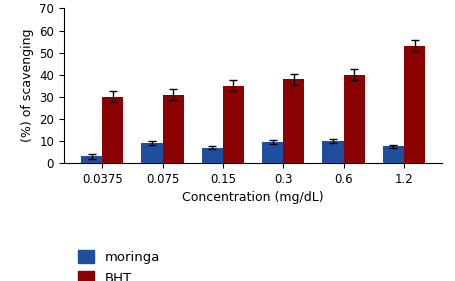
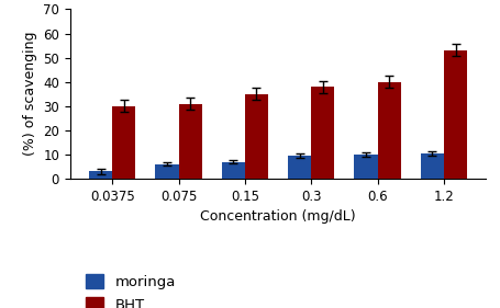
moringa/0.075: 9.0 -> 6.0
moringa/1.2: 7.5 -> 10.5
